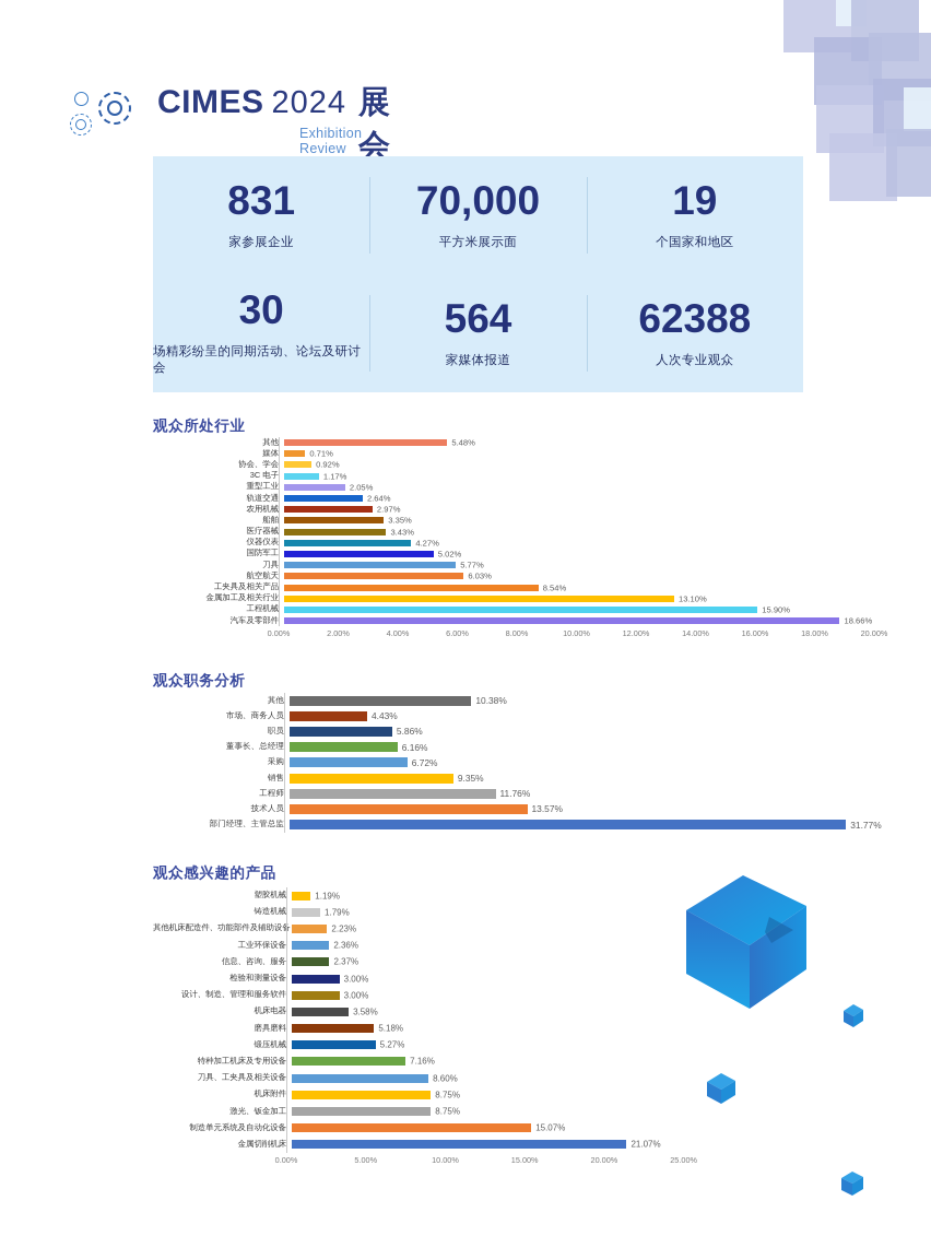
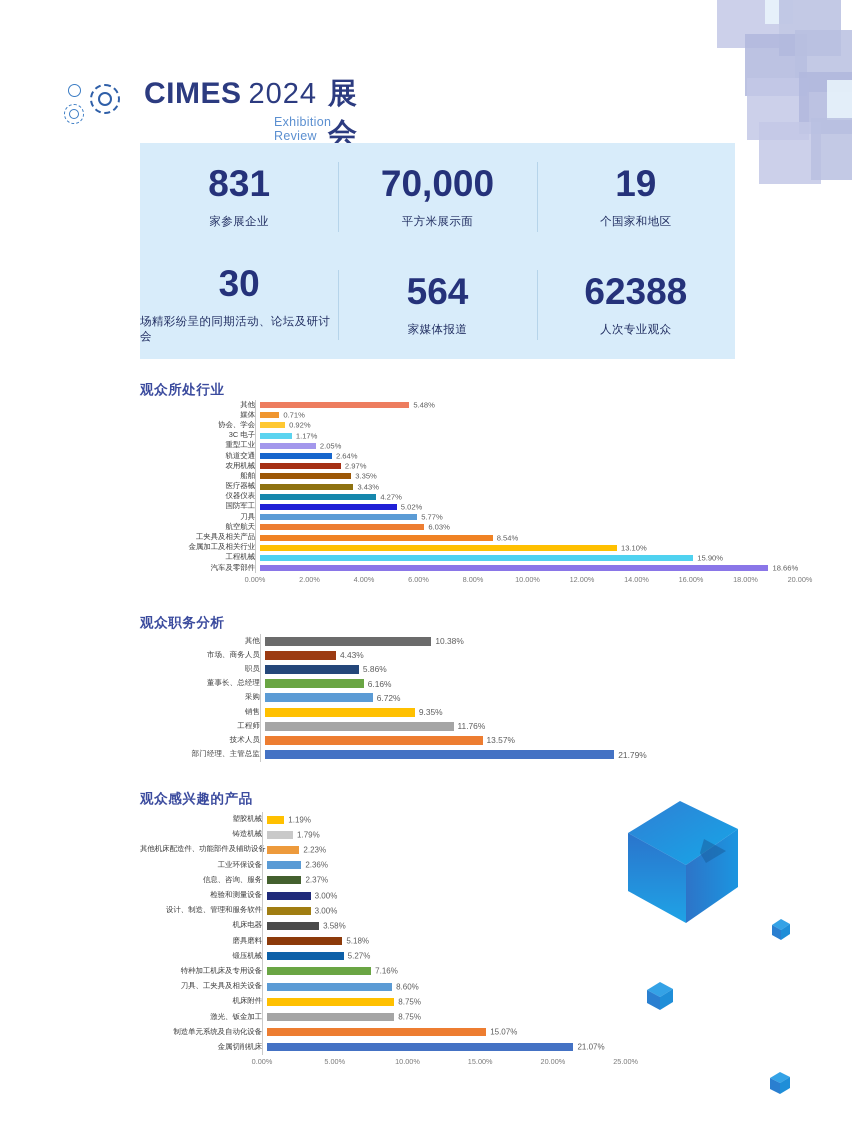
观众职务分析/部门经理、主管总监: 31.77% -> 21.79%
